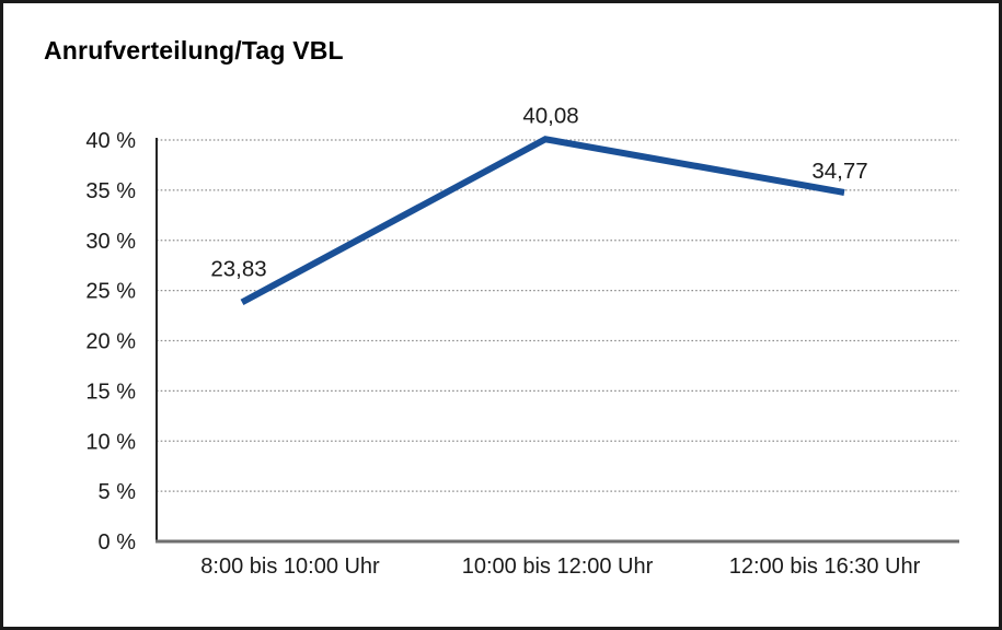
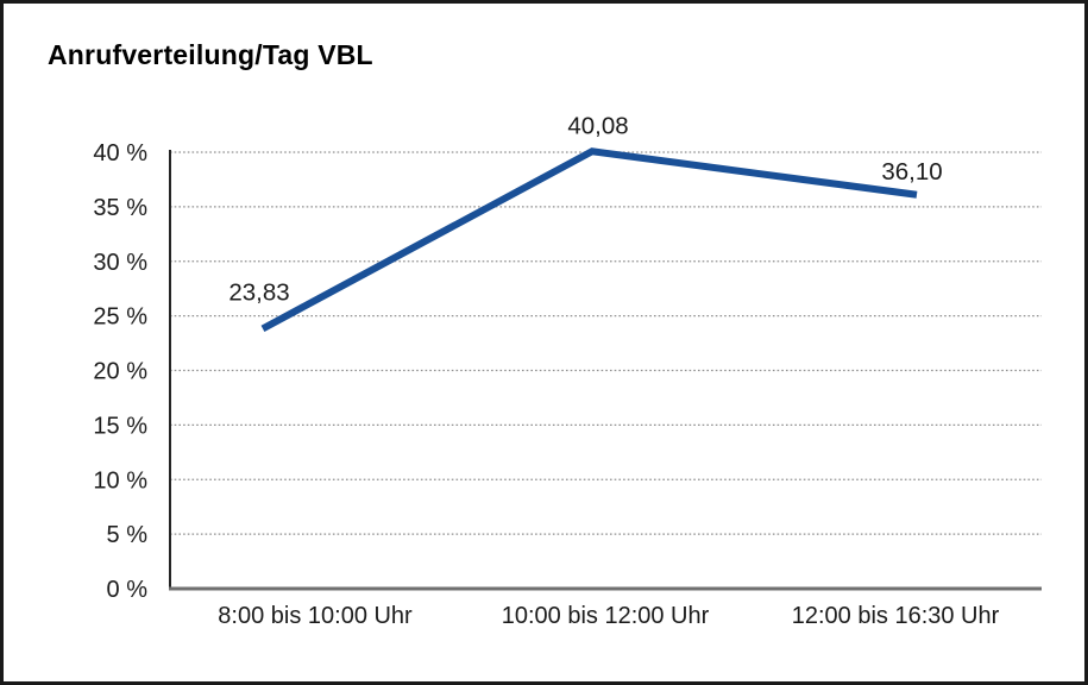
12:00 bis 16:30 Uhr: 34,77 -> 36,10
